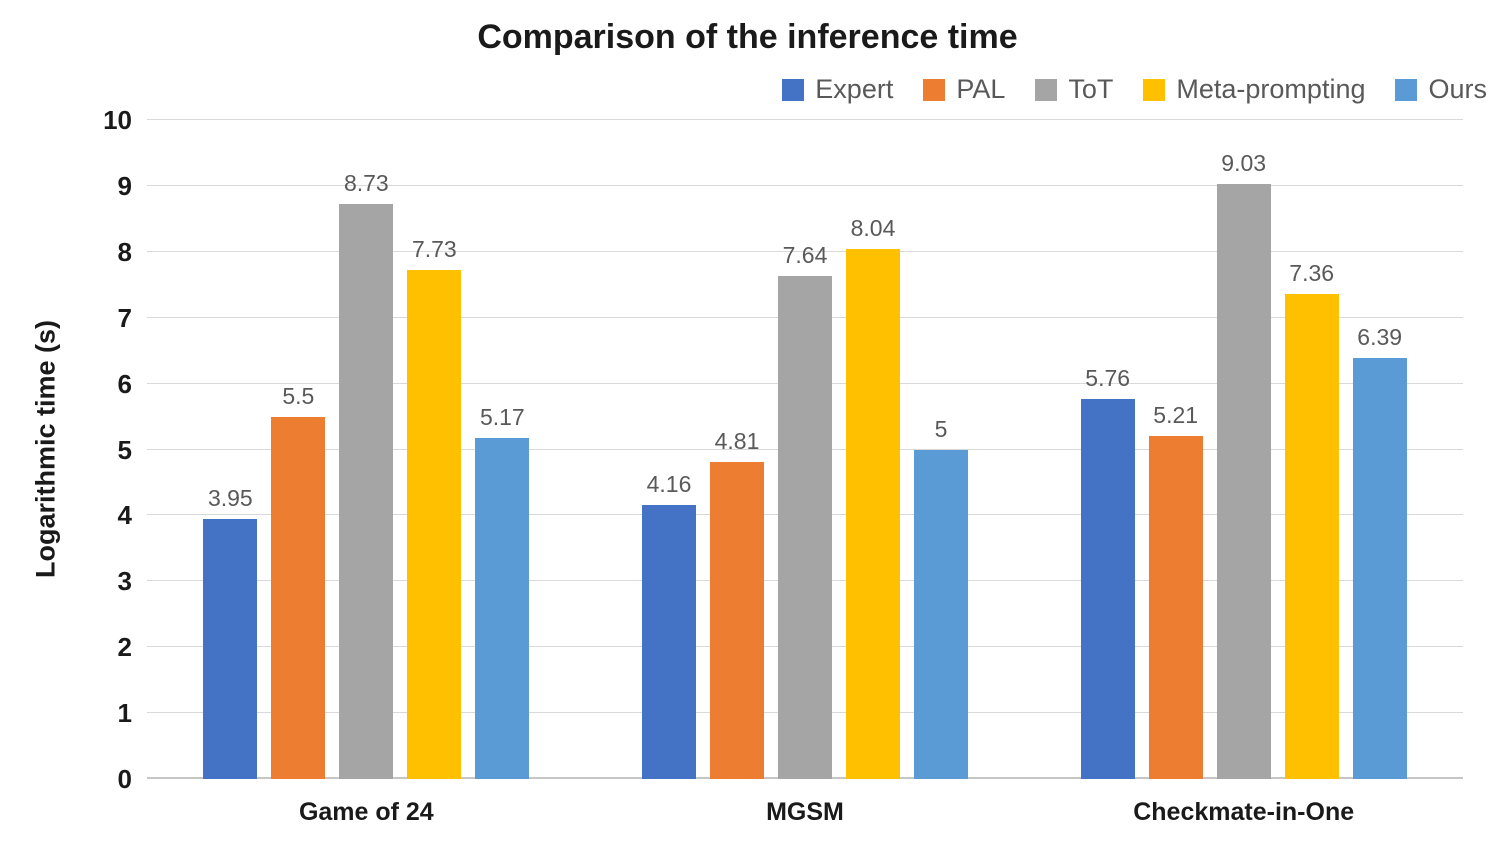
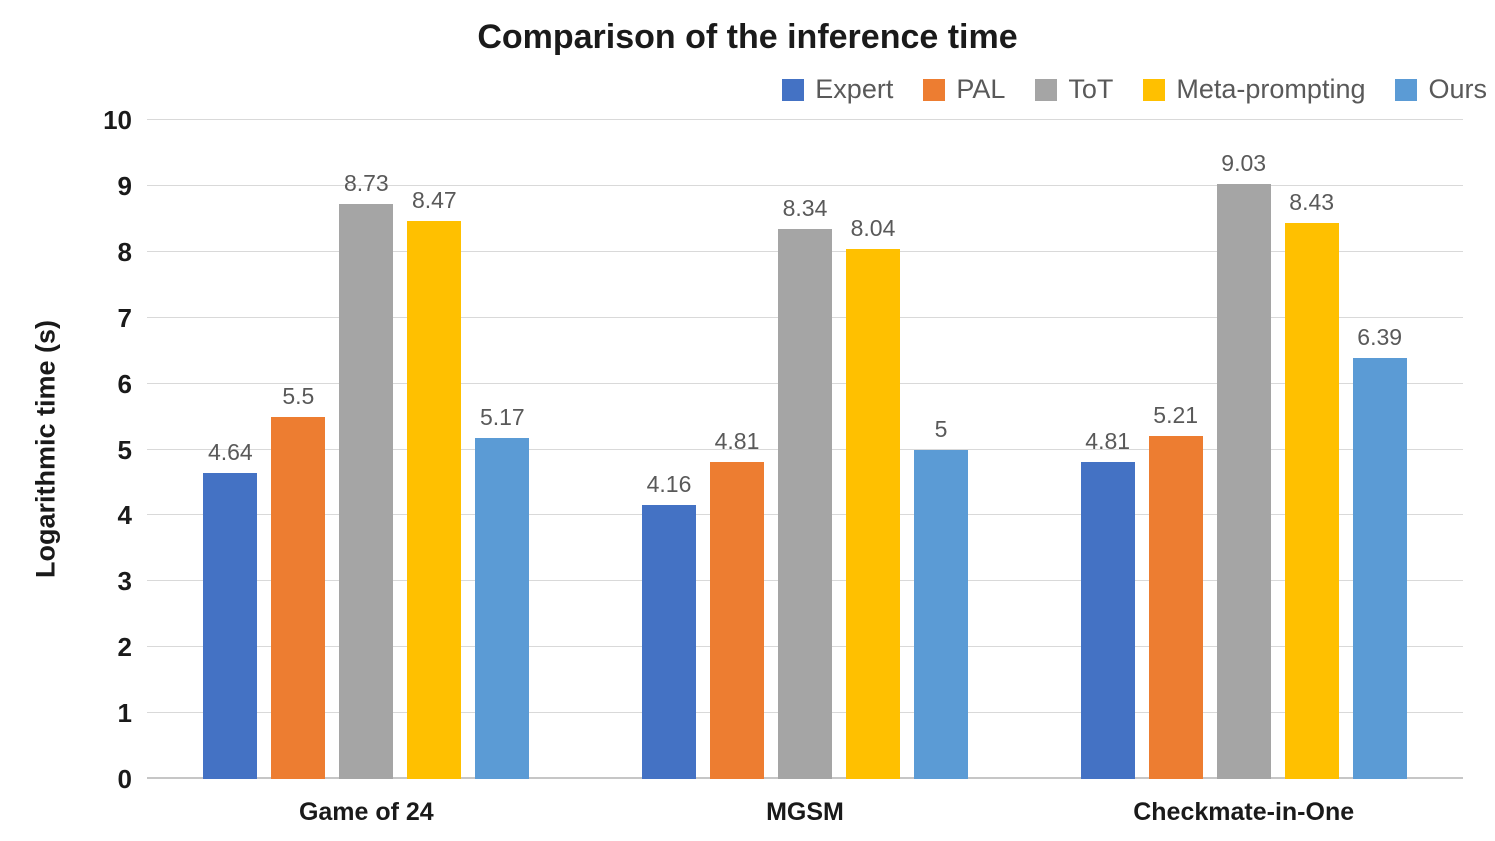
Expert/Game of 24: 3.95 -> 4.64
Meta-prompting/Game of 24: 7.73 -> 8.47
ToT/MGSM: 7.64 -> 8.34
Expert/Checkmate-in-One: 5.76 -> 4.81
Meta-prompting/Checkmate-in-One: 7.36 -> 8.43
